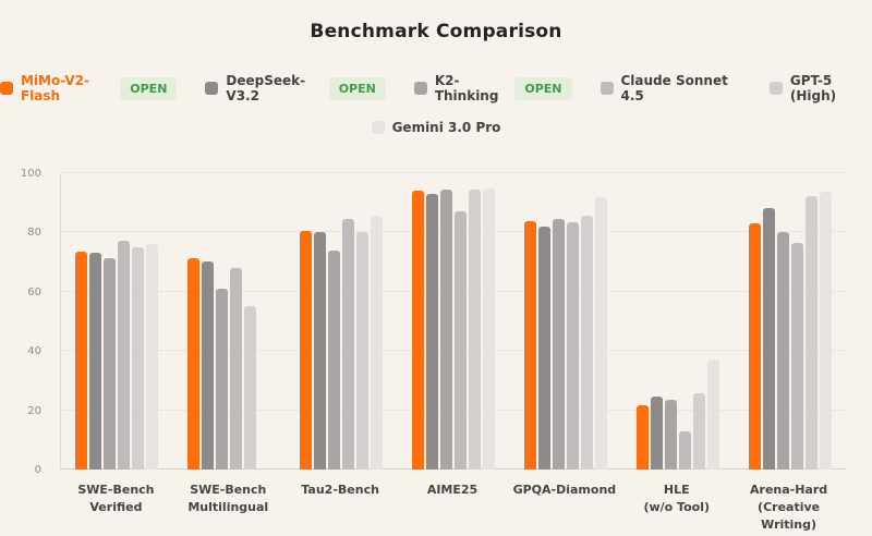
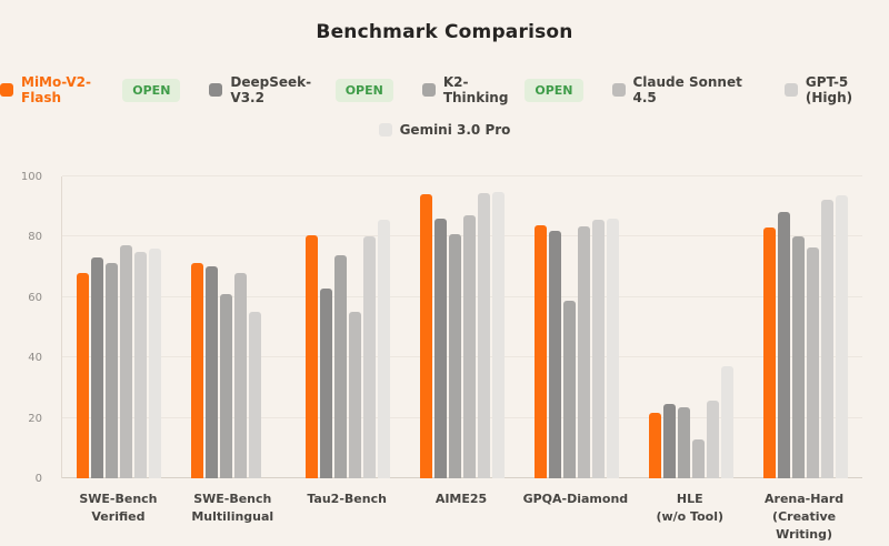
MiMo-V2-Flash/SWE-Bench Verified: 73 -> 68
DeepSeek-V3.2/Tau2-Bench: 80 -> 63
Claude Sonnet 4.5/Tau2-Bench: 85 -> 55
DeepSeek-V3.2/AIME25: 93 -> 86
K2-Thinking/AIME25: 94 -> 81
K2-Thinking/GPQA-Diamond: 85 -> 59
Gemini 3.0 Pro/GPQA-Diamond: 92 -> 86
